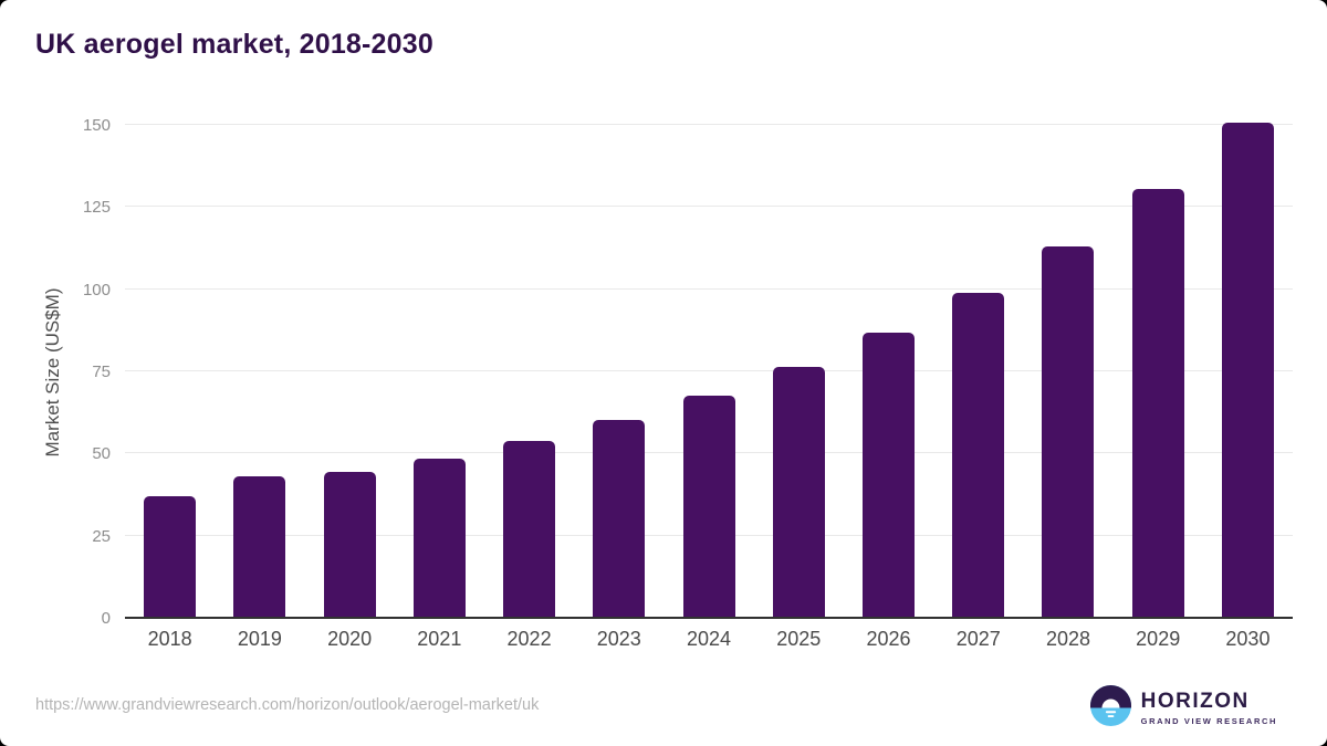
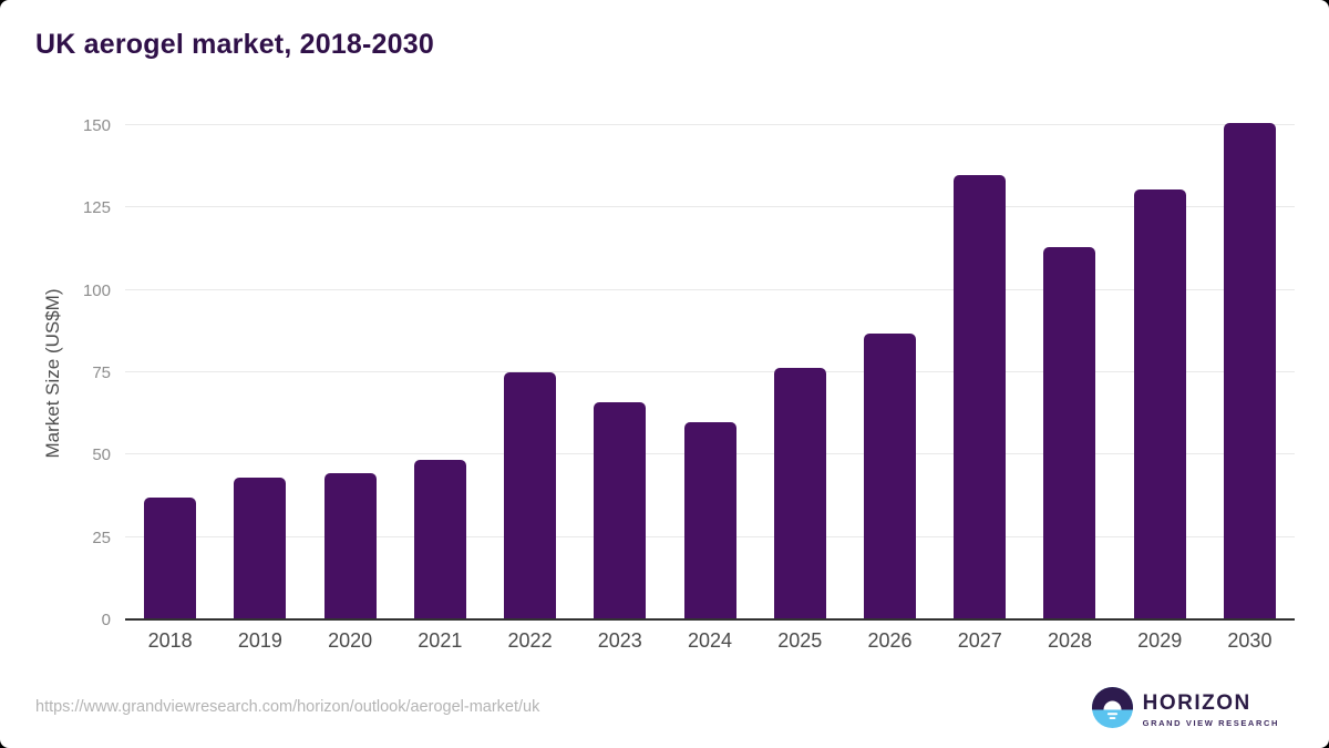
2022: 54 -> 75
2023: 60 -> 66
2024: 68 -> 60
2027: 99 -> 135
